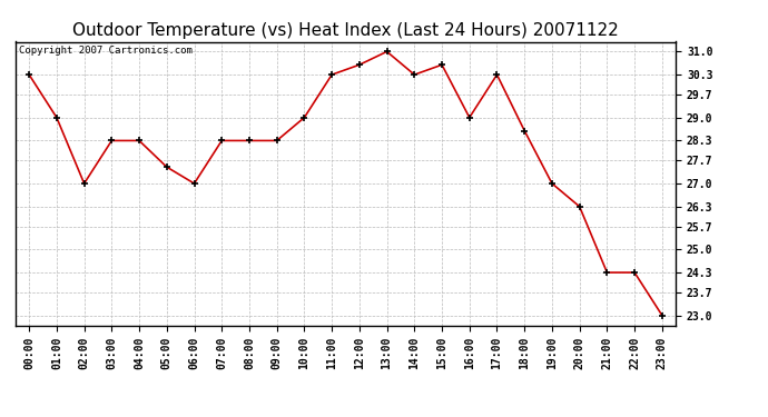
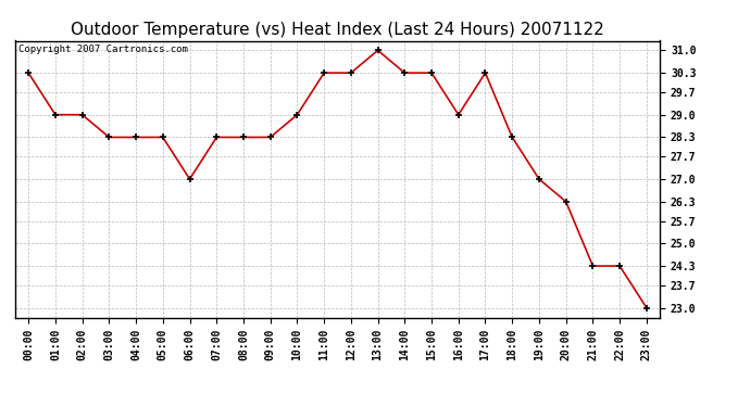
02:00: 27.0 -> 29.0
05:00: 27.5 -> 28.3
12:00: 30.6 -> 30.3
15:00: 30.6 -> 30.3
18:00: 28.6 -> 28.3
